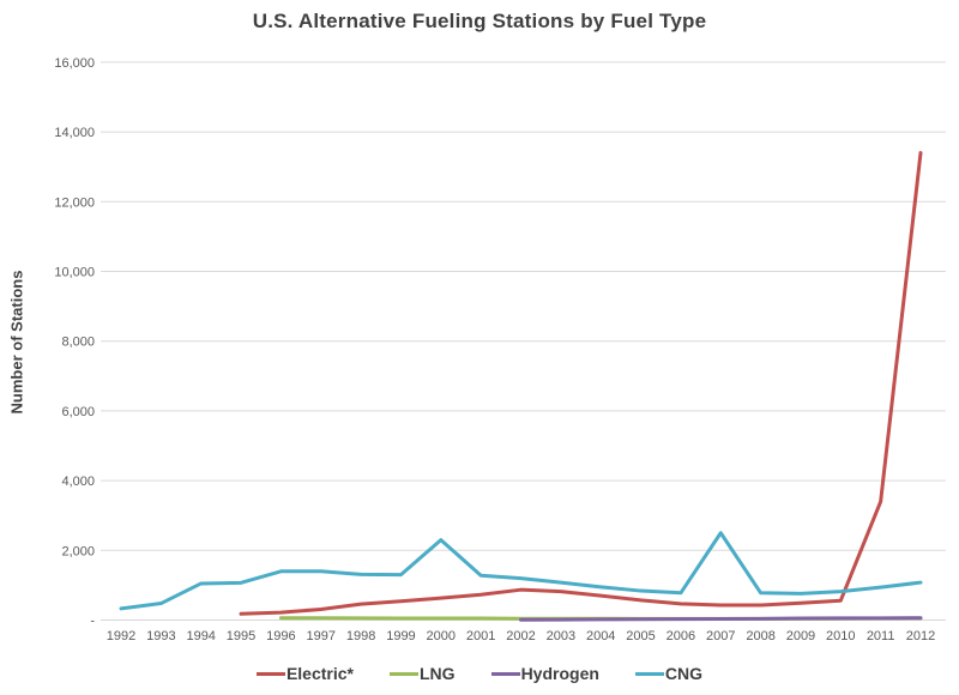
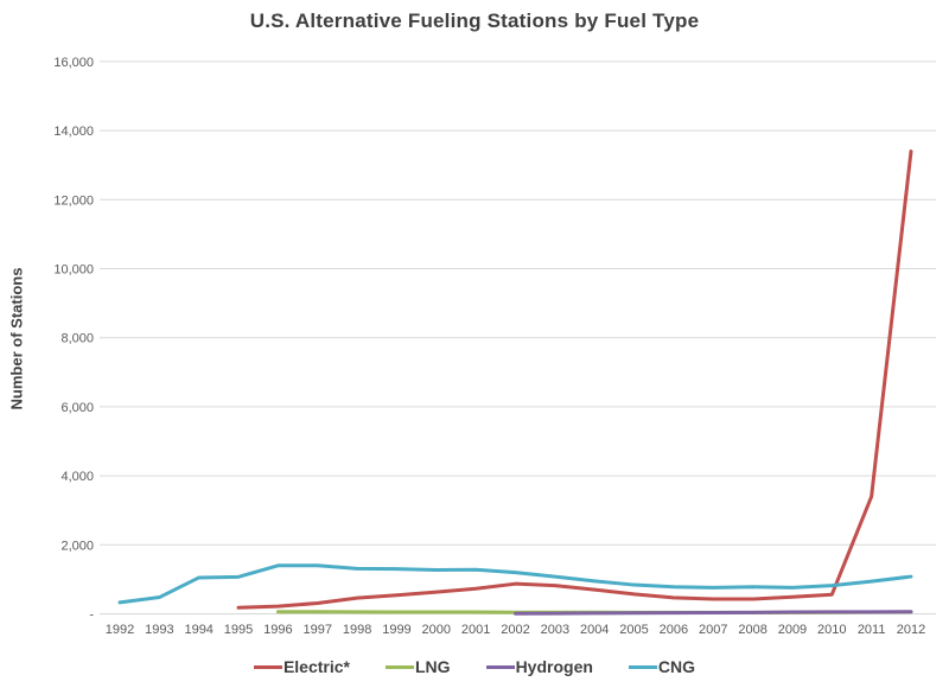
CNG/2000: 2300 -> 1300
CNG/2007: 2500 -> 800
